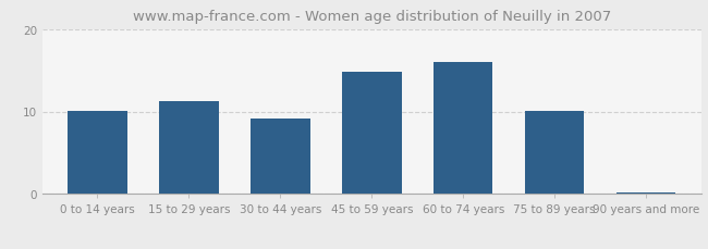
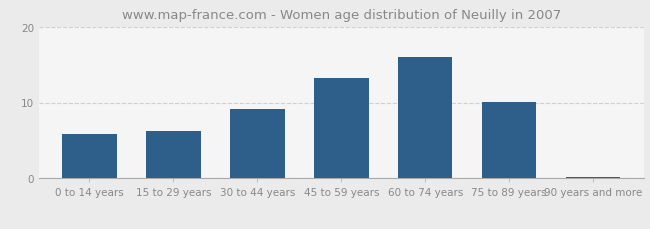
0 to 14 years: 10.1 -> 5.8
15 to 29 years: 11.2 -> 6.2
45 to 59 years: 14.8 -> 13.2
